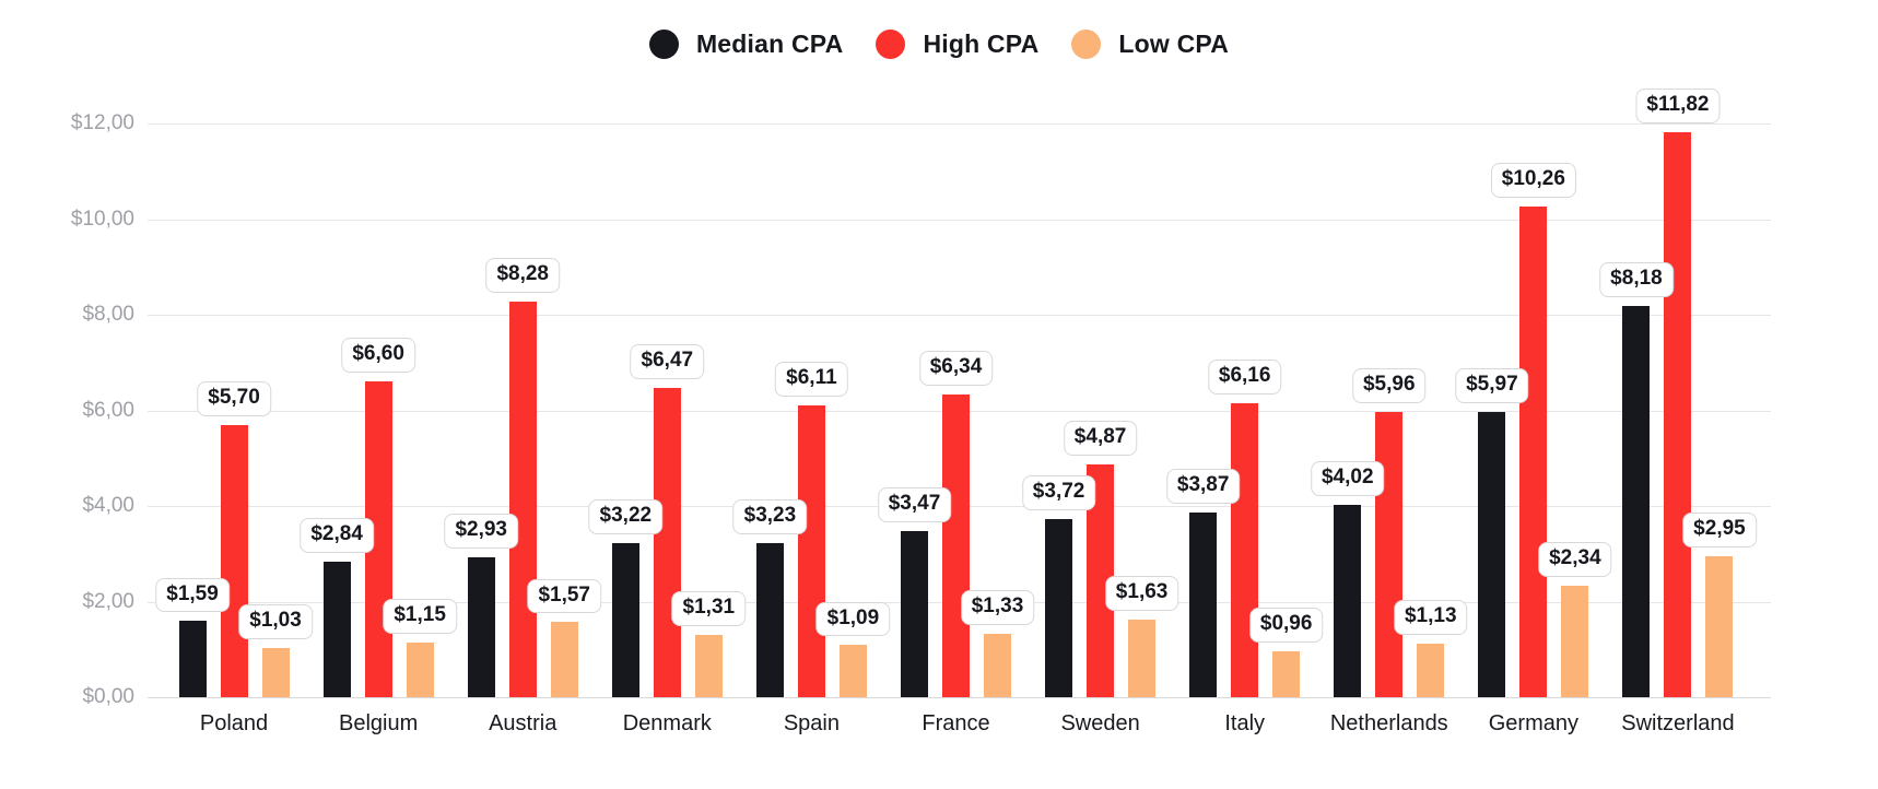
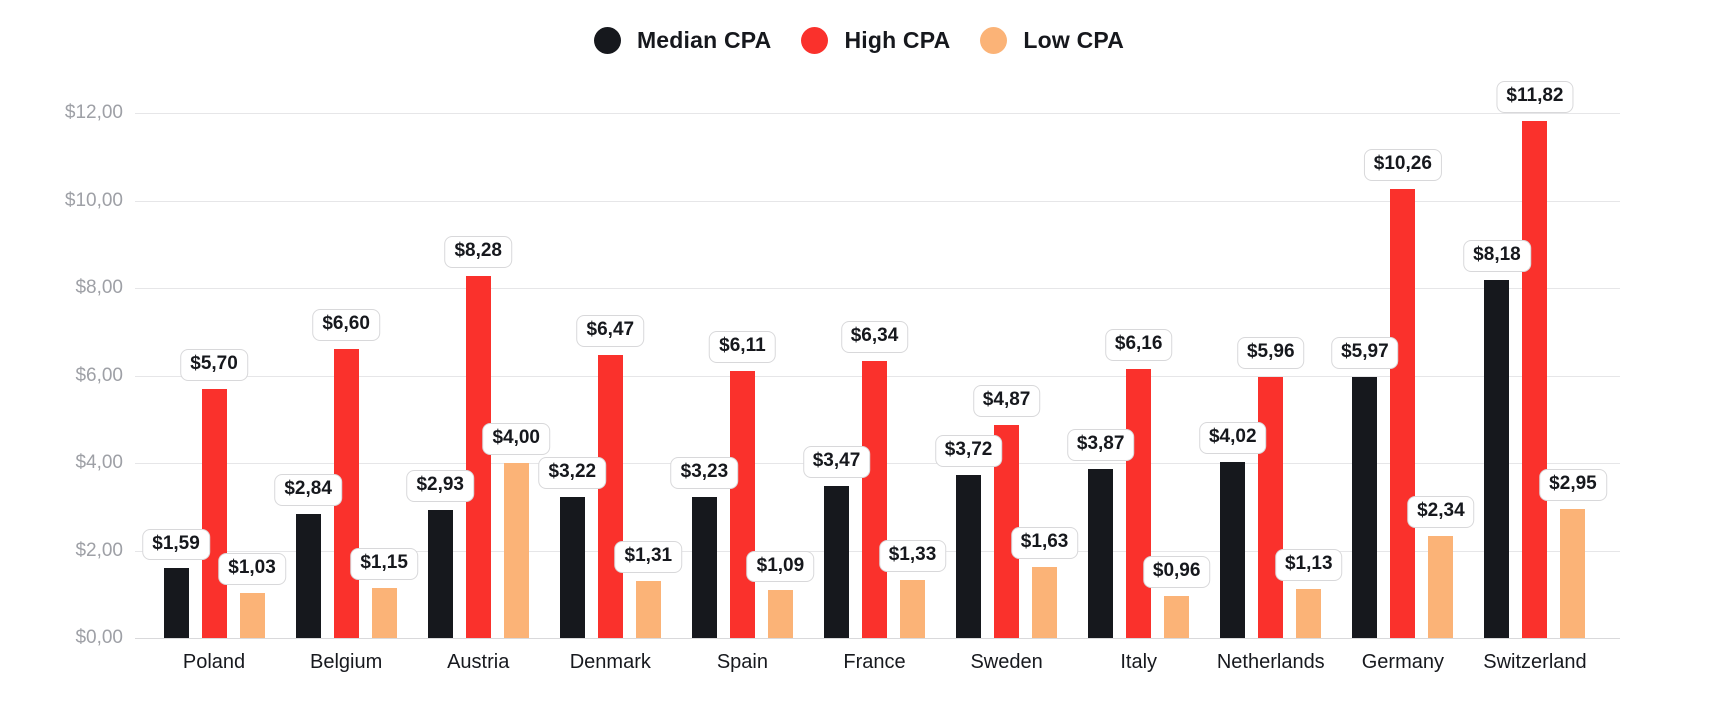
Low CPA/Austria: $1,57 -> $4,00
